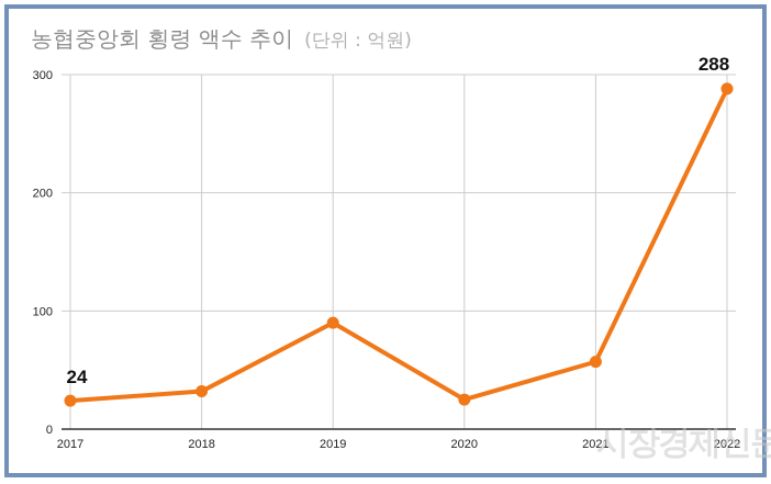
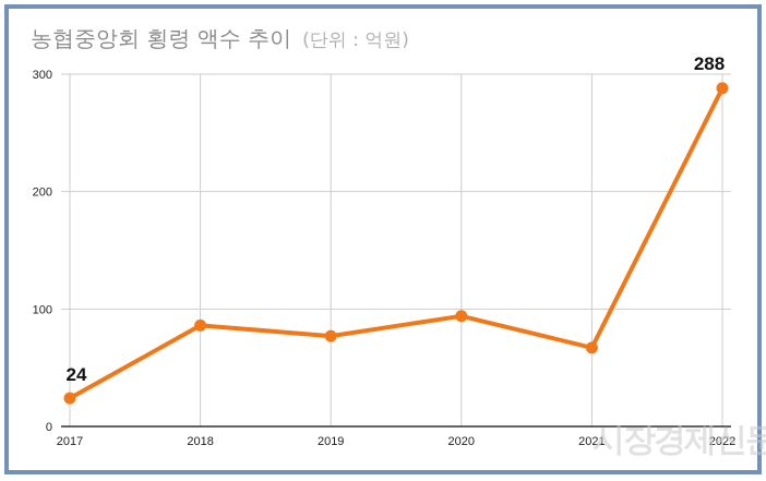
2018: 32 -> 86
2019: 90 -> 77
2020: 25 -> 94
2021: 57 -> 67
